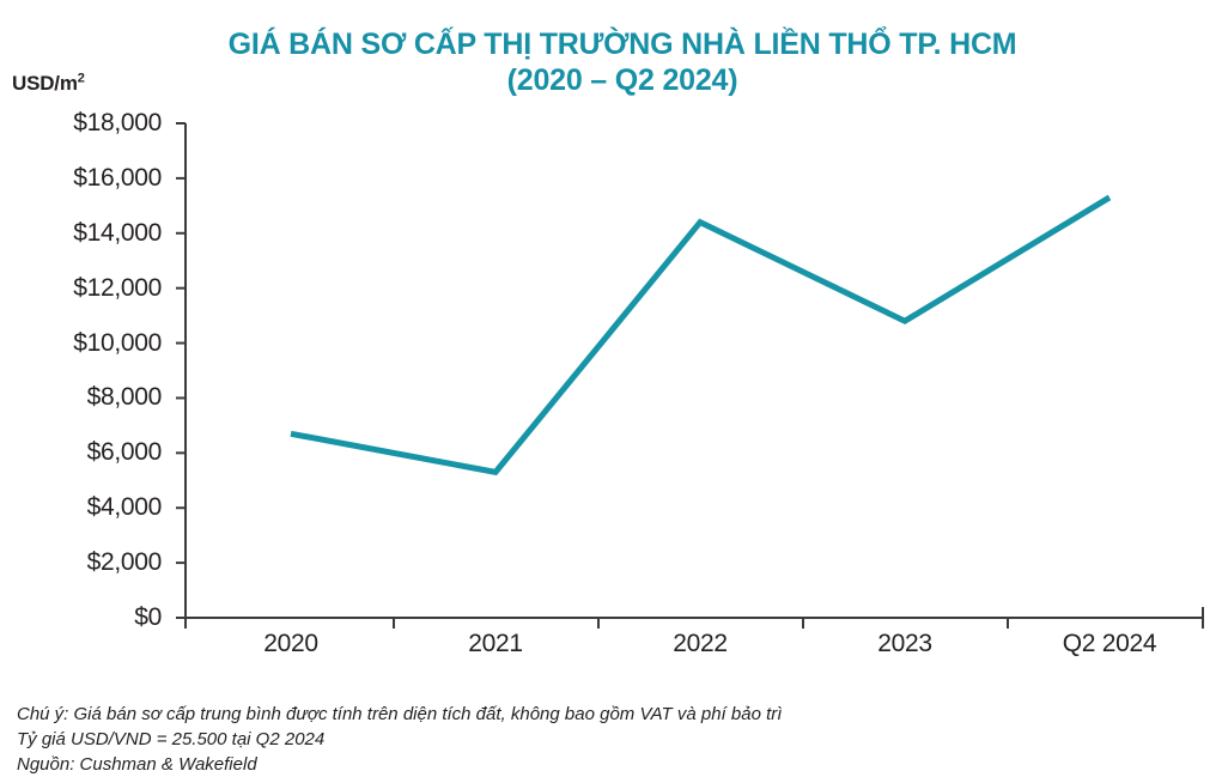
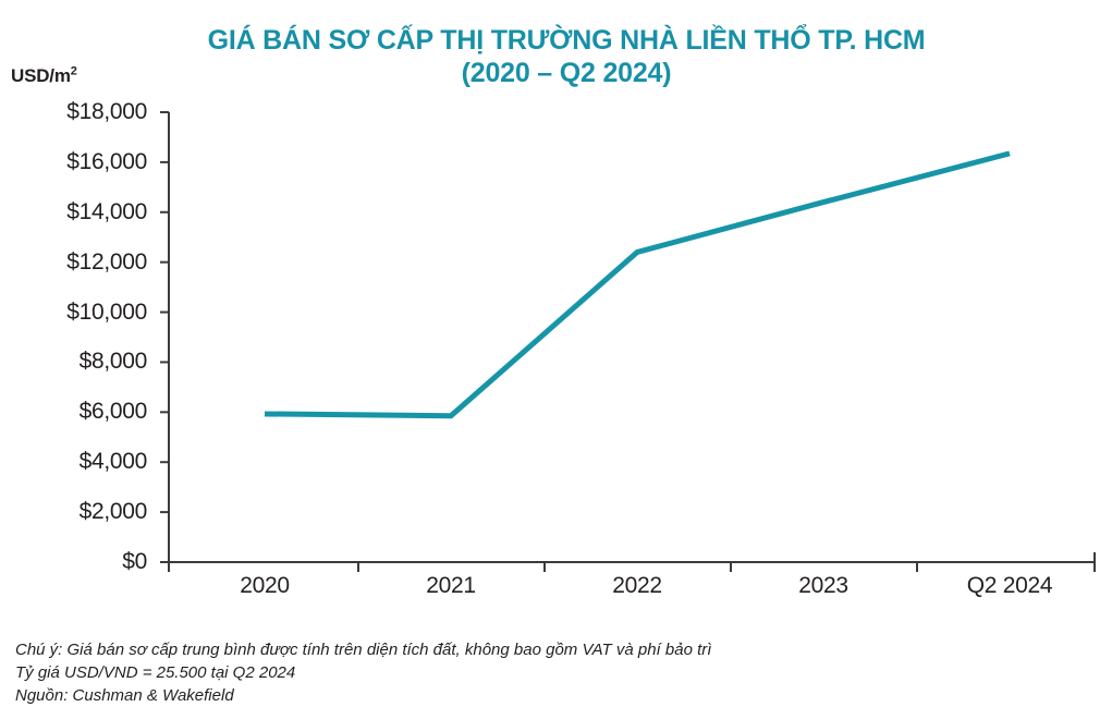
2020: $6700 -> $5900
2021: $5300 -> $5800
2022: $14400 -> $12400
2023: $10800 -> $14400
Q2 2024: $15300 -> $16400
